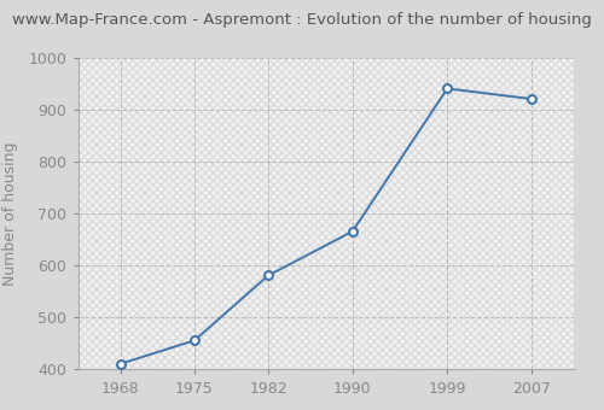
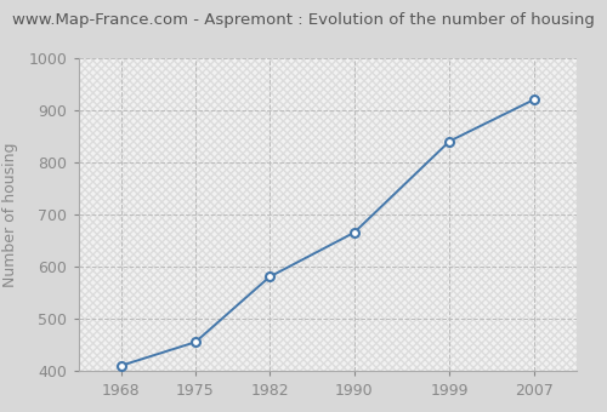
1999: 940 -> 840
